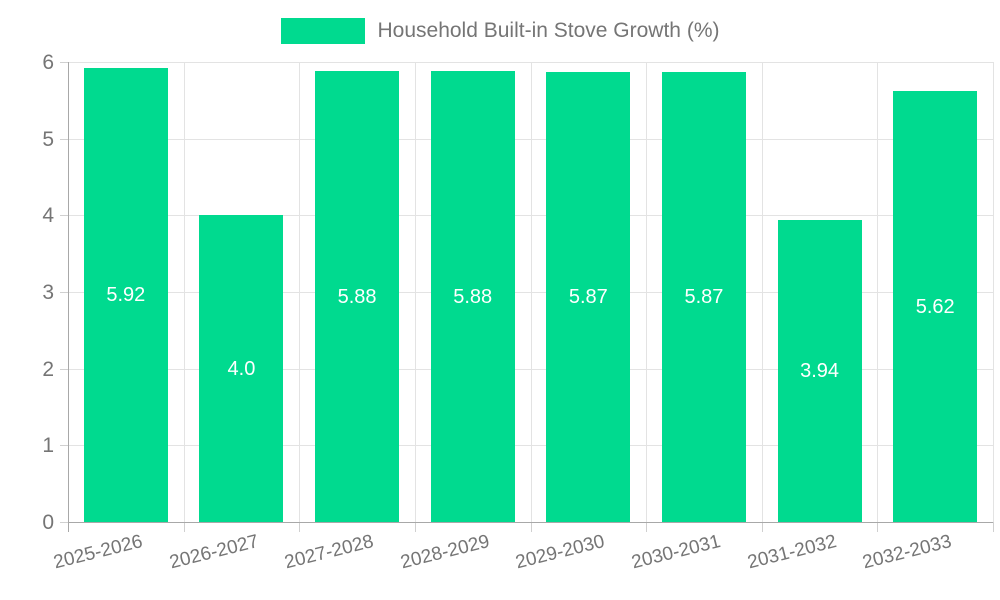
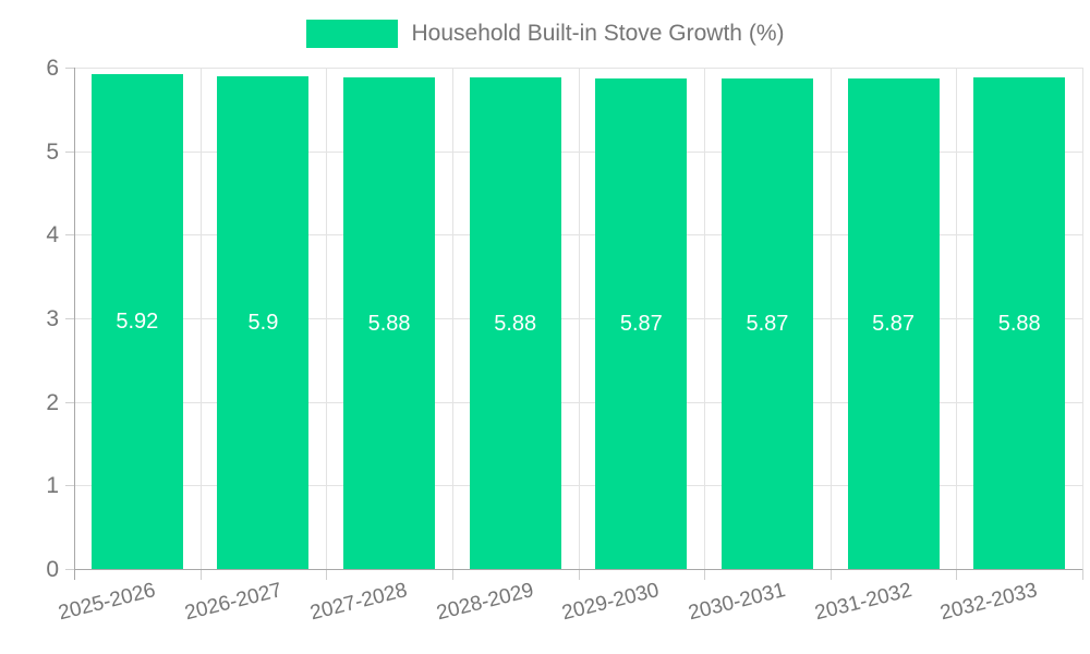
2026-2027: 4.0 -> 5.9
2031-2032: 3.94 -> 5.87
2032-2033: 5.62 -> 5.88
